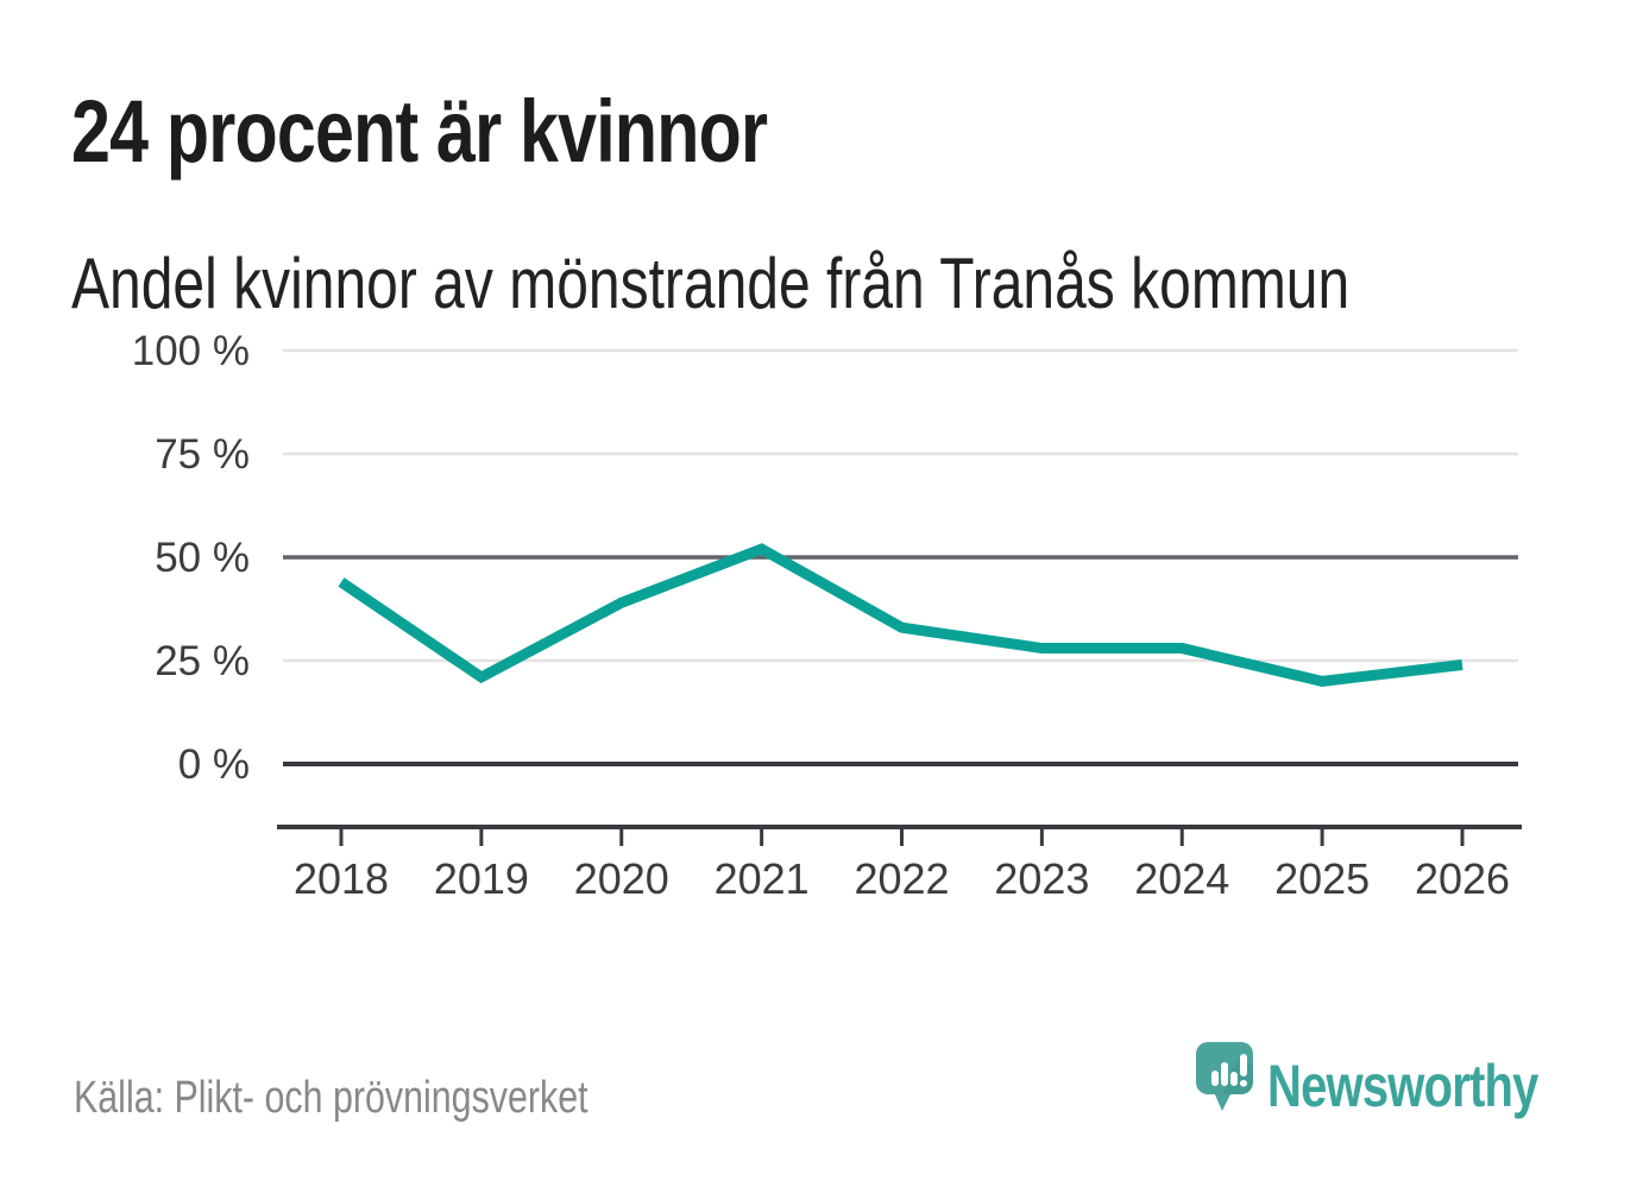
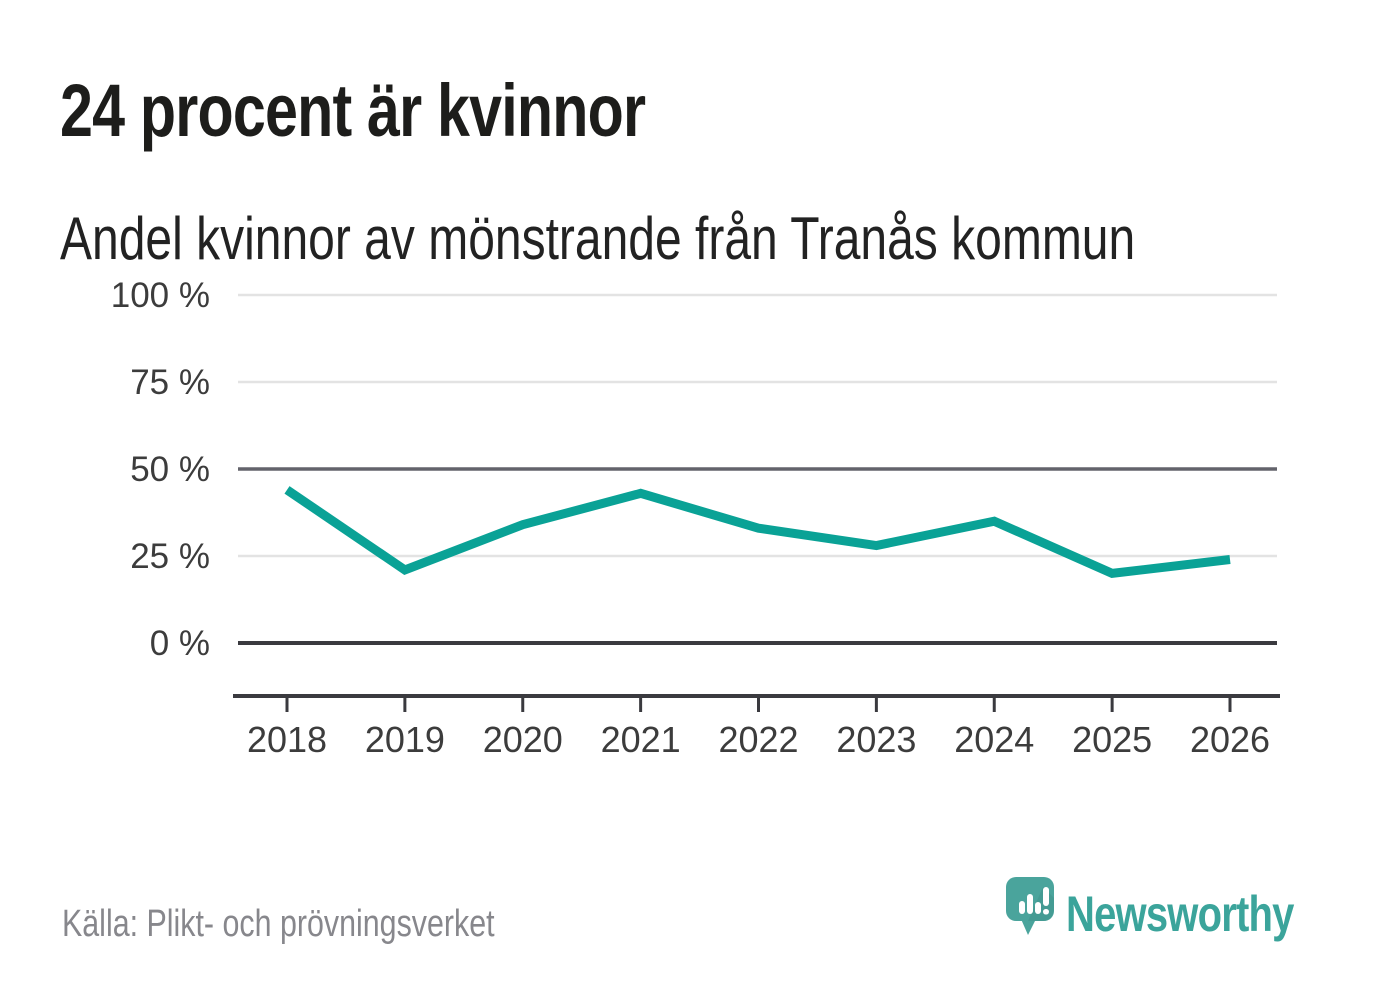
2020: 39% -> 34%
2021: 52% -> 43%
2024: 28% -> 35%
